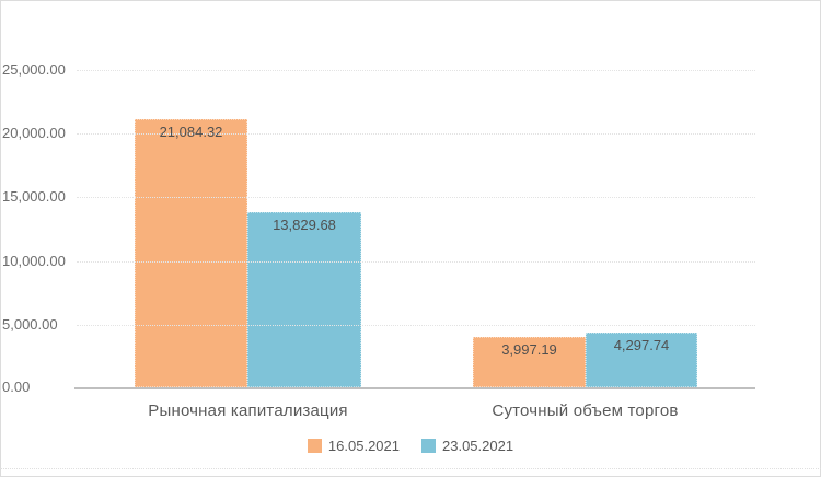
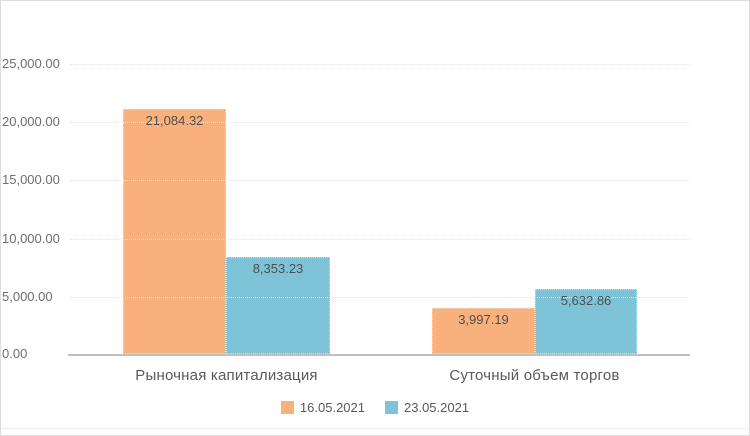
23.05.2021/Рыночная капитализация: 13,829.68 -> 8,353.23
23.05.2021/Суточный объем торгов: 4,297.74 -> 5,632.86
